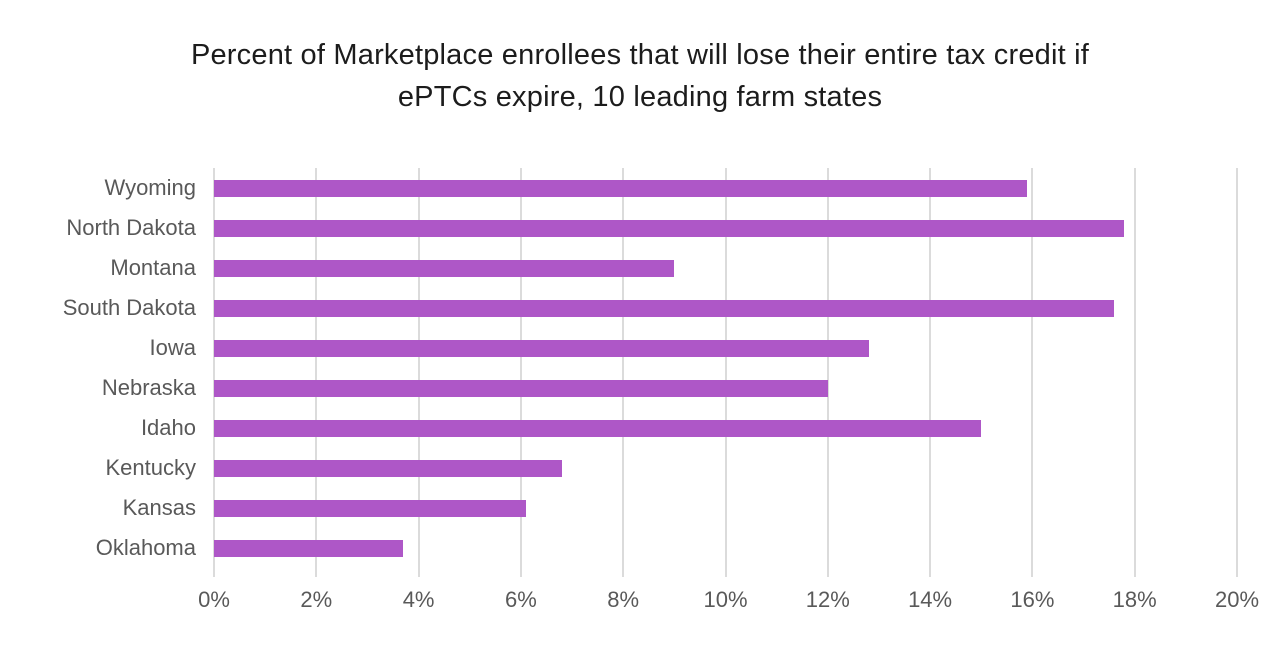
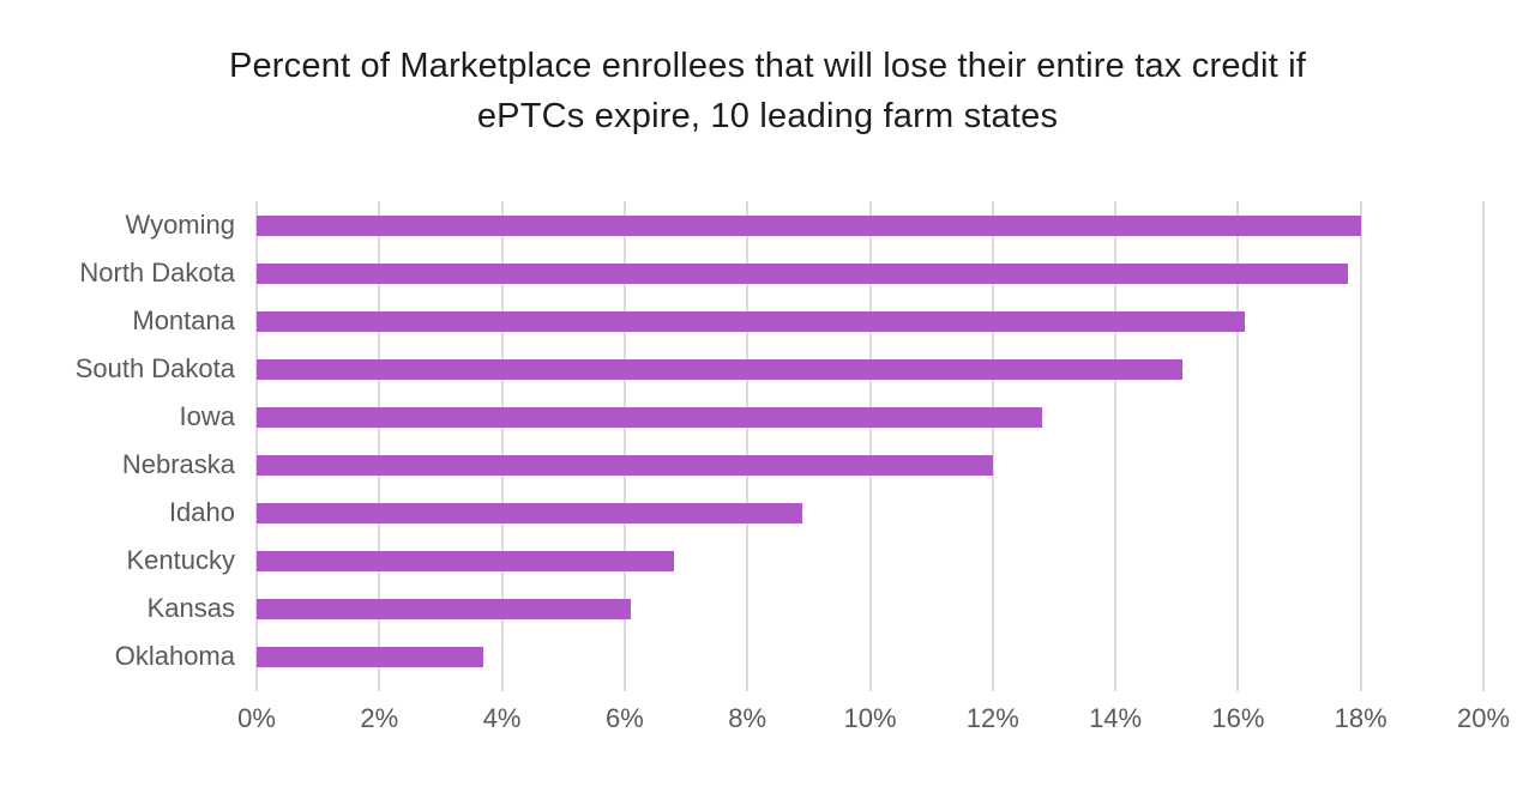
Wyoming: 15.9% -> 18.0%
Montana: 9.0% -> 16.1%
South Dakota: 17.6% -> 15.1%
Idaho: 15.0% -> 8.9%
